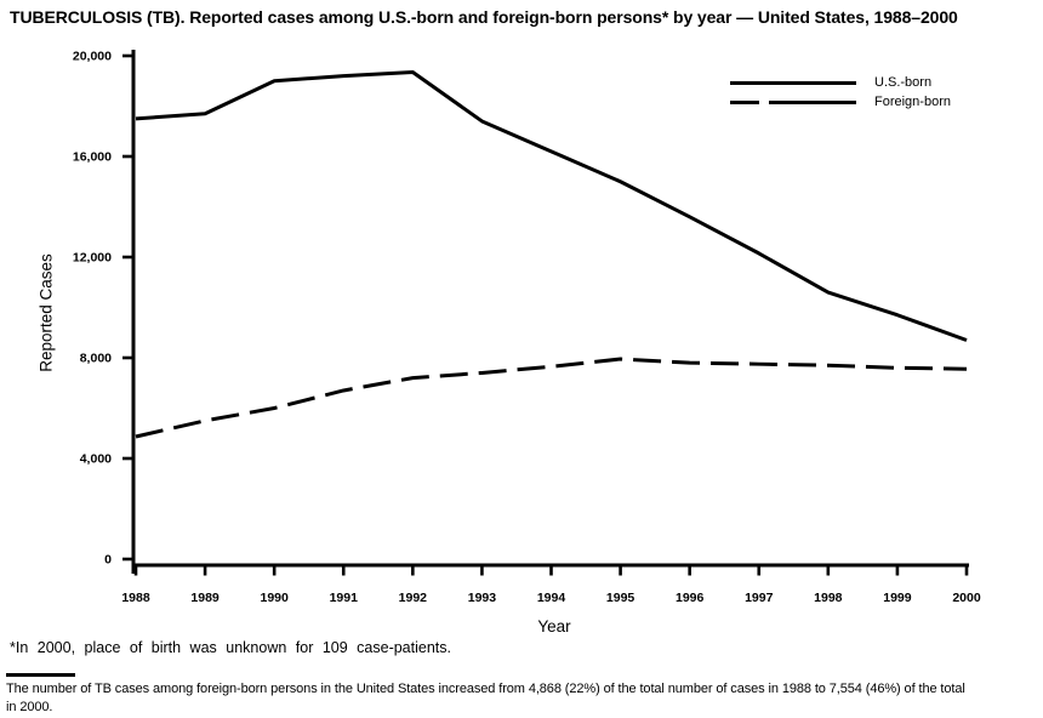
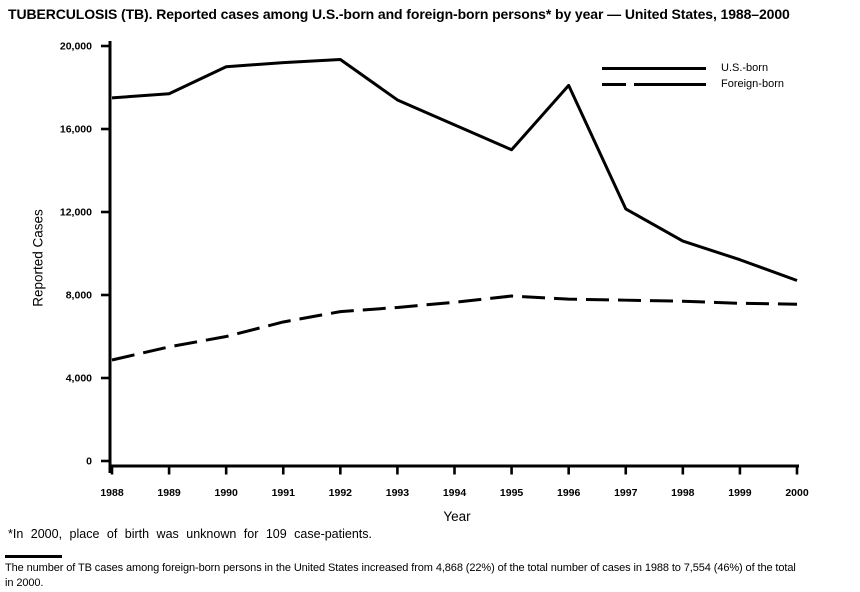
U.S.-born/1996: 13600 -> 18100
